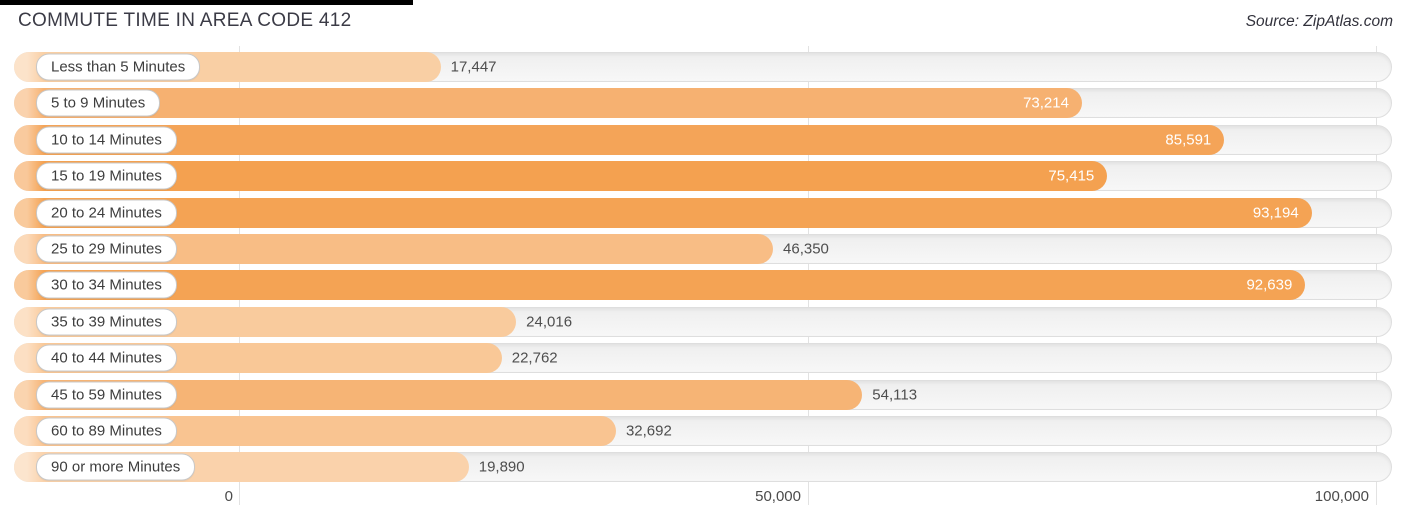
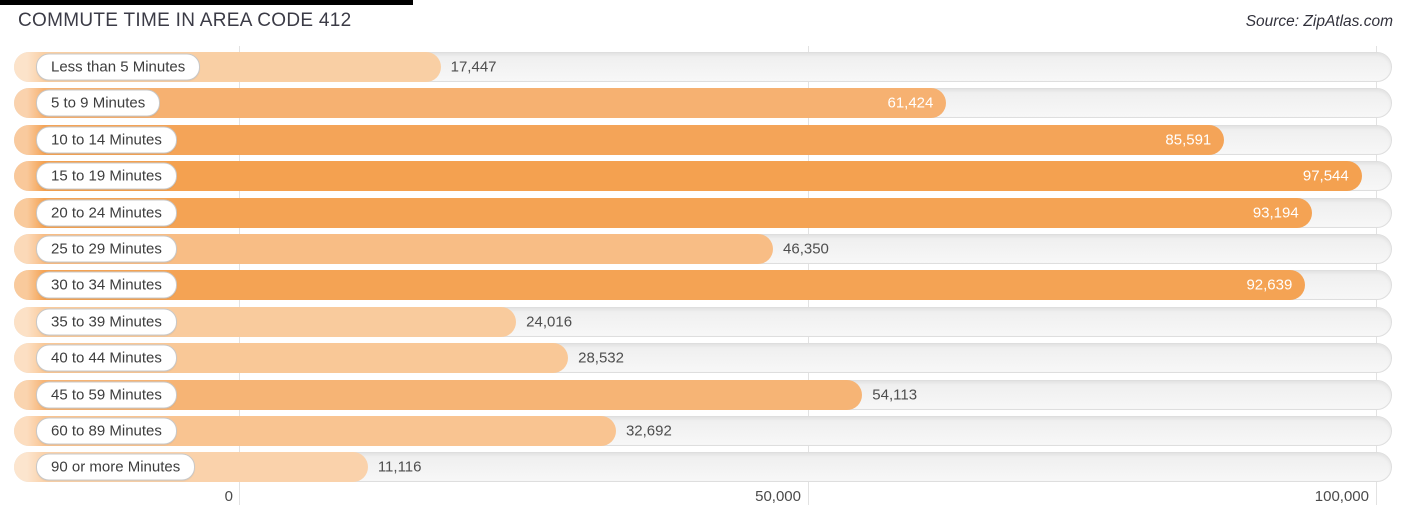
5 to 9 Minutes: 73,214 -> 61,424
15 to 19 Minutes: 75,415 -> 97,544
40 to 44 Minutes: 22,762 -> 28,532
90 or more Minutes: 19,890 -> 11,116
